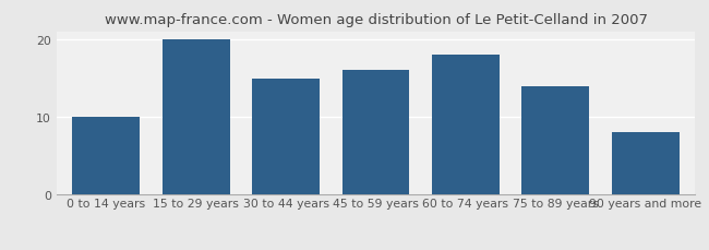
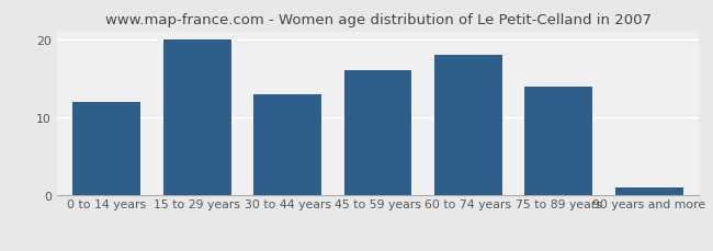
0 to 14 years: 10 -> 12
30 to 44 years: 15 -> 13
90 years and more: 8 -> 1
